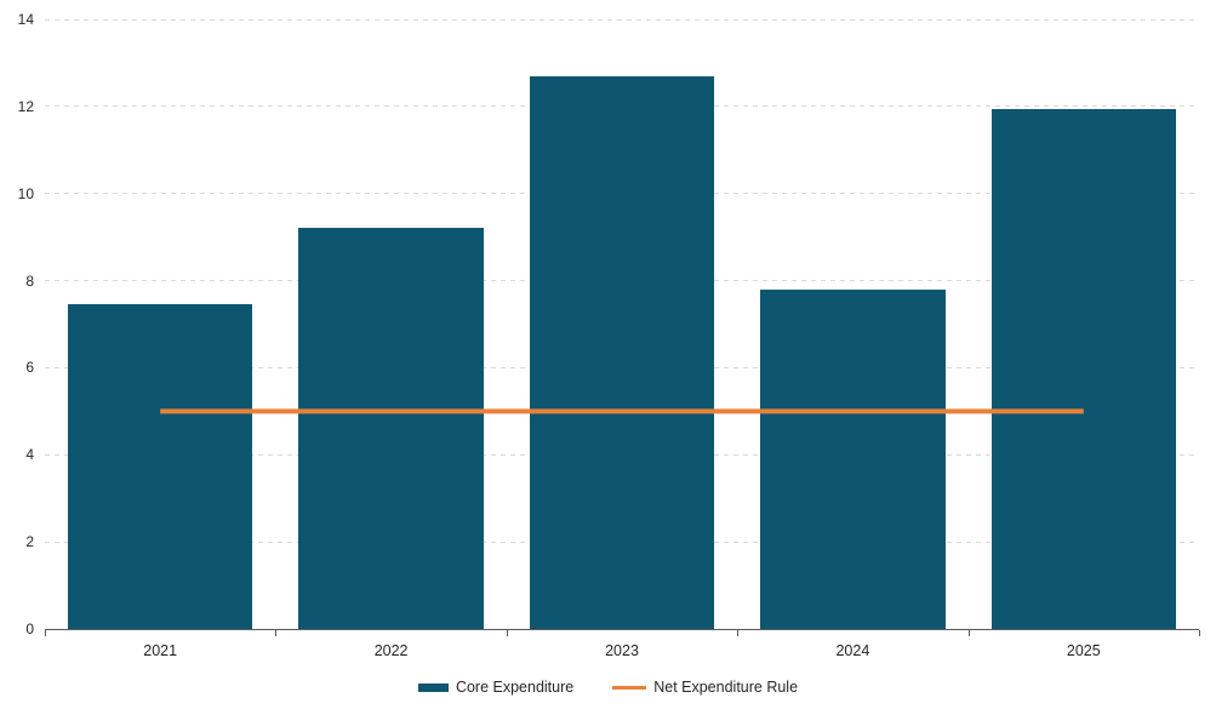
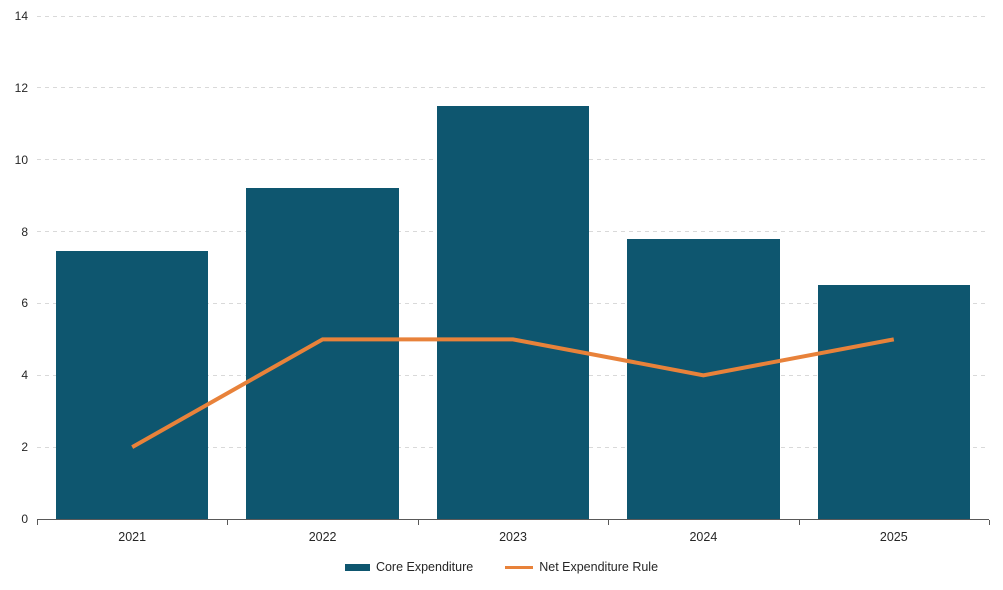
Net Expenditure Rule/2021: 5 -> 2
Core Expenditure/2023: 12.7 -> 11.5
Net Expenditure Rule/2024: 5 -> 4
Core Expenditure/2025: 11.9 -> 6.5
